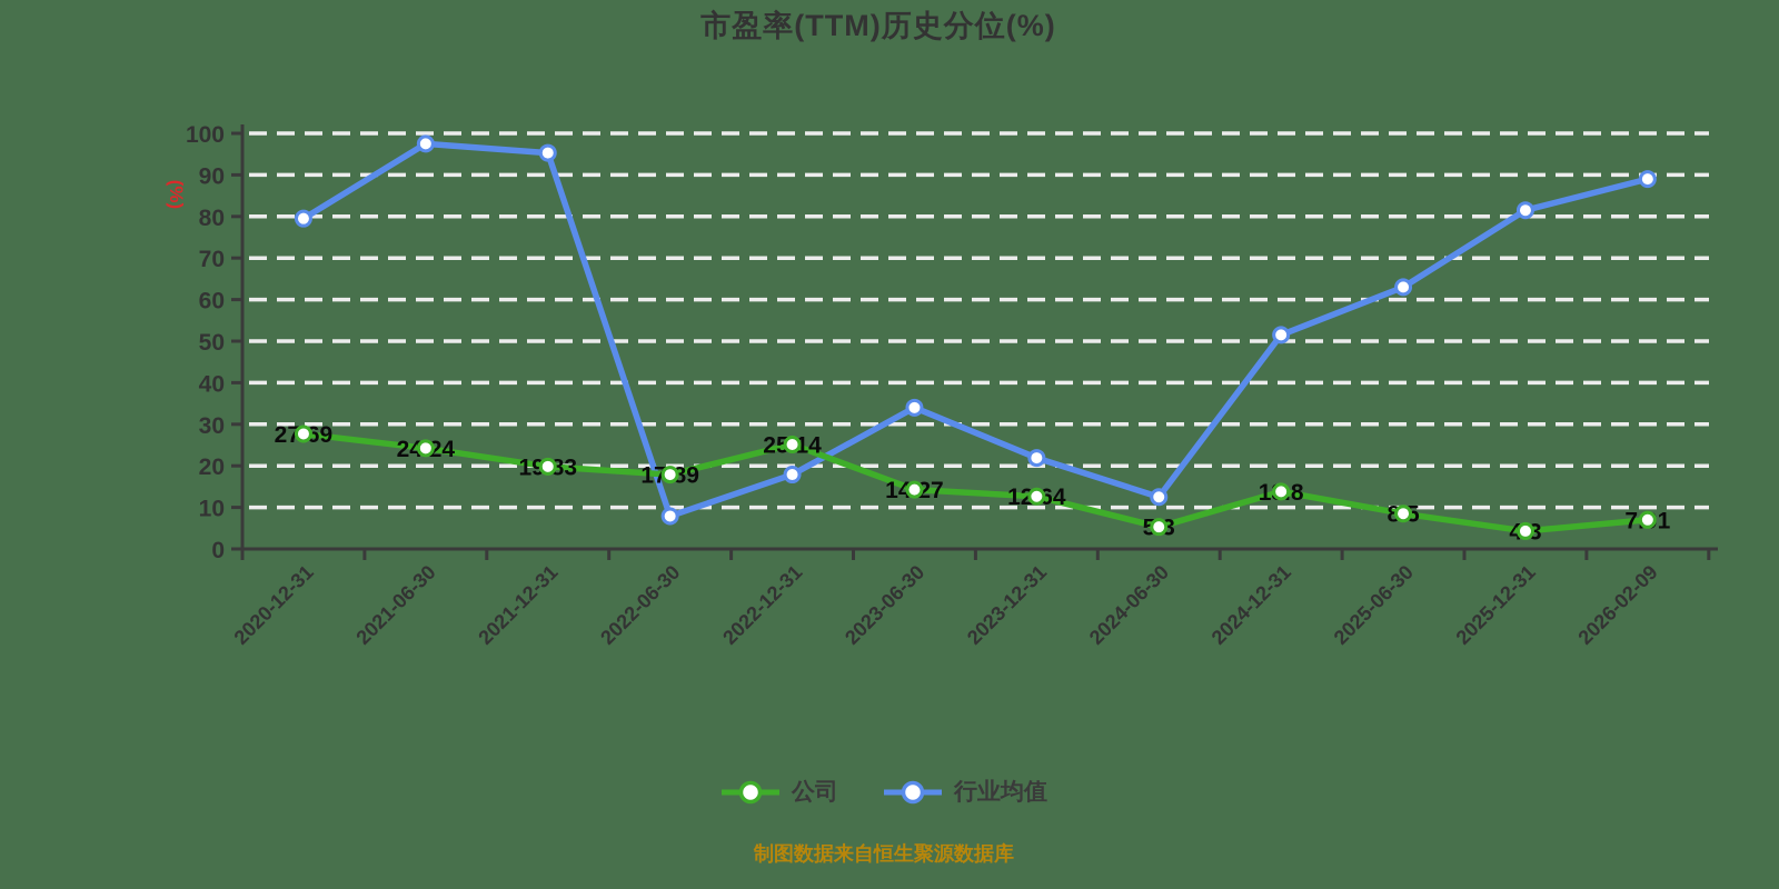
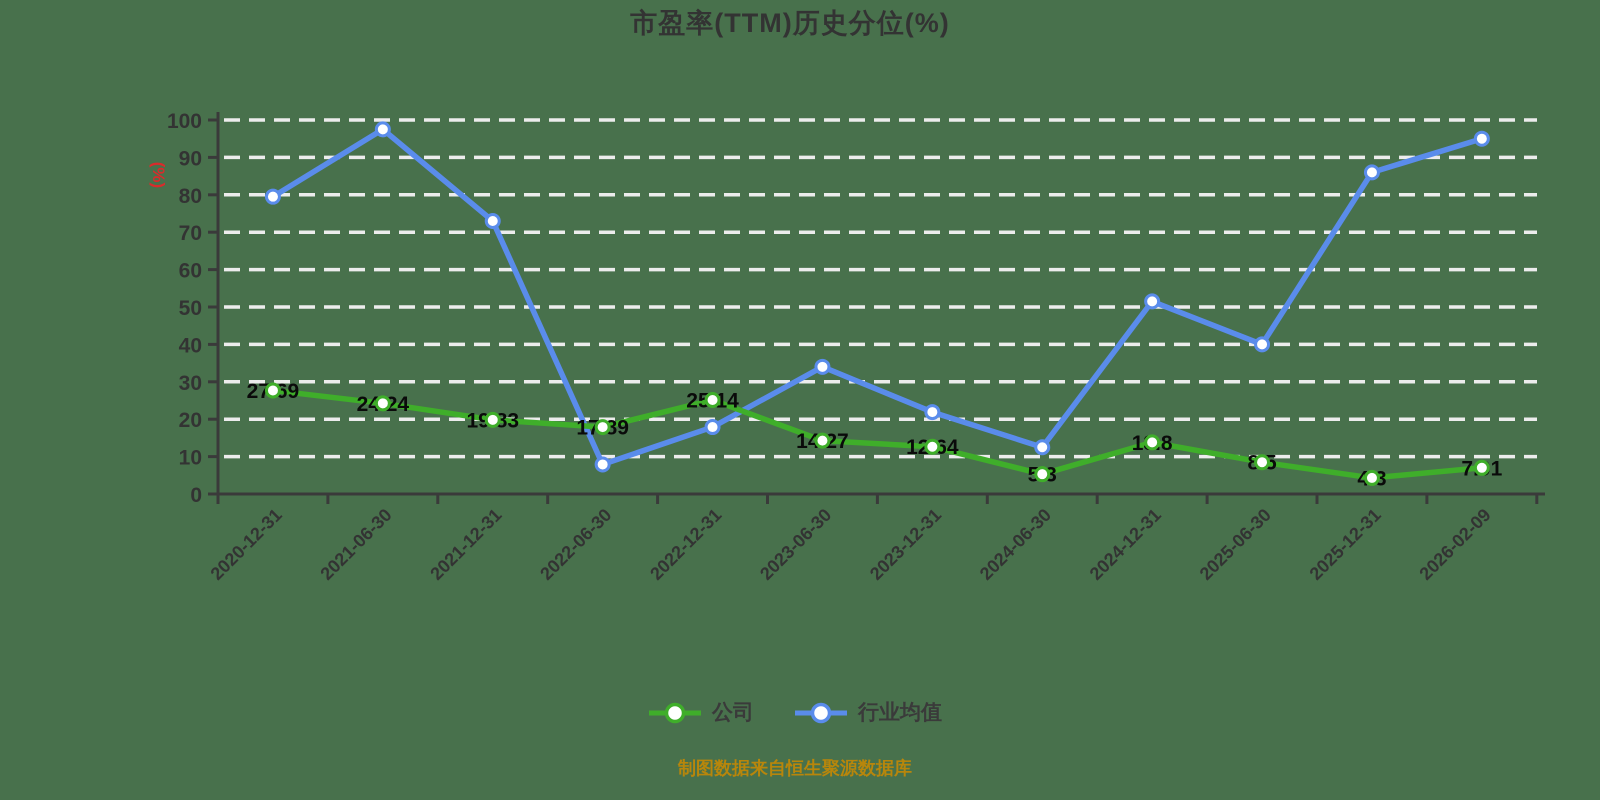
行业均值/2021-12-31: 95 -> 73
行业均值/2025-06-30: 63 -> 40
行业均值/2025-12-31: 82 -> 86
行业均值/2026-02-09: 89 -> 95
